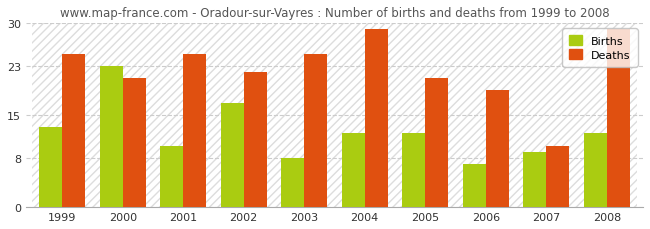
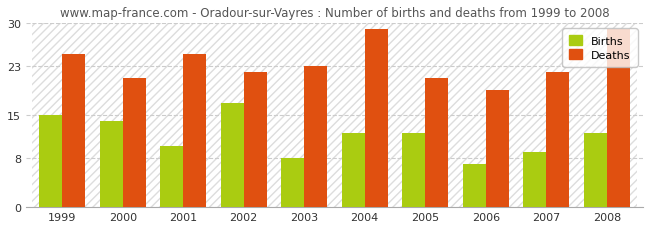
Births/1999: 13 -> 15
Births/2000: 23 -> 14
Deaths/2003: 25 -> 23
Deaths/2007: 10 -> 22
